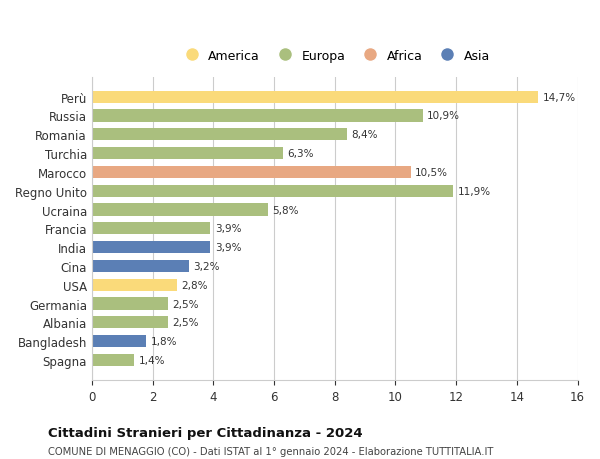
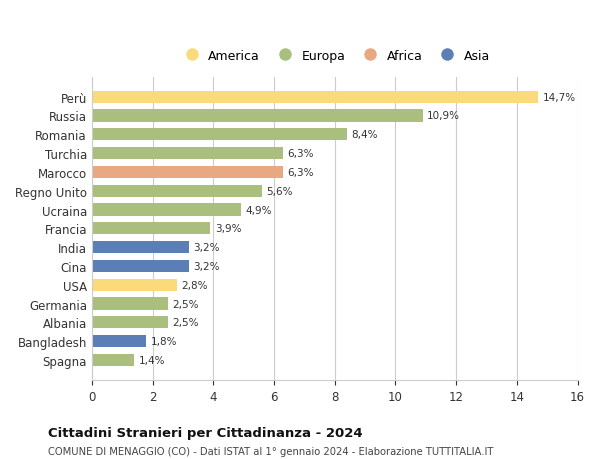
Marocco: 10,5% -> 6,3%
Regno Unito: 11,9% -> 5,6%
Ucraina: 5,8% -> 4,9%
India: 3,9% -> 3,2%
